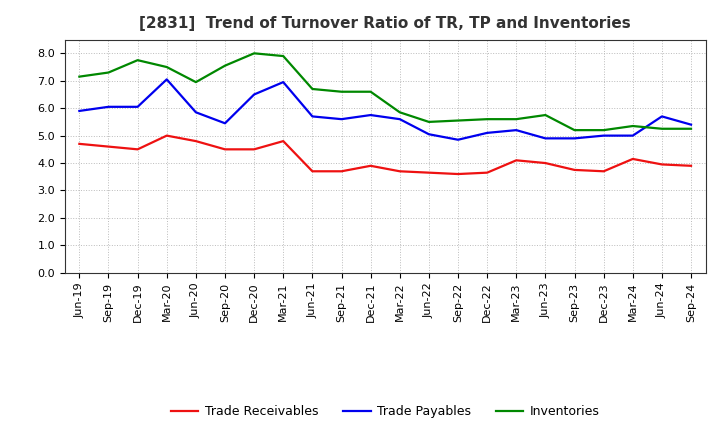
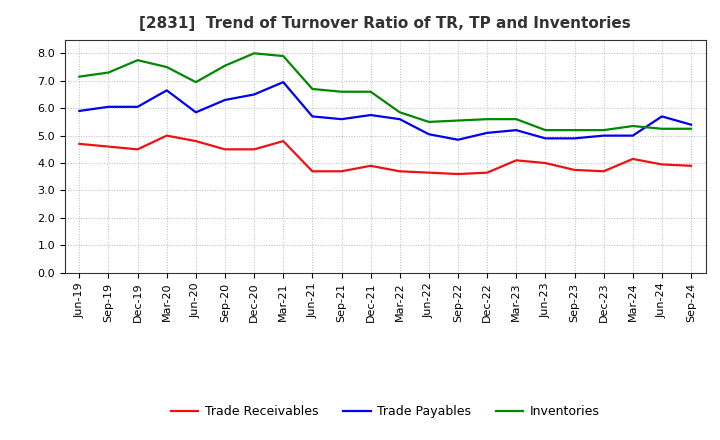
Trade Payables/Mar-20: 7.05 -> 6.65
Trade Payables/Sep-20: 5.45 -> 6.30
Inventories/Jun-23: 5.75 -> 5.20
